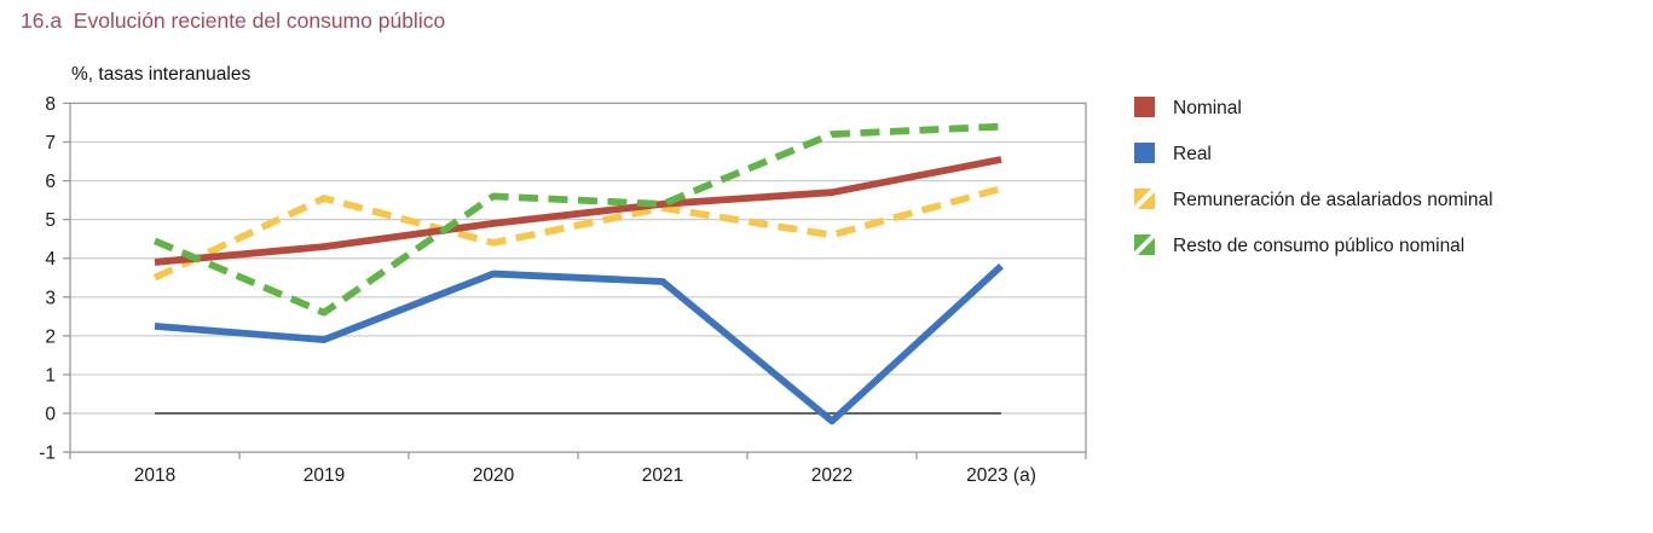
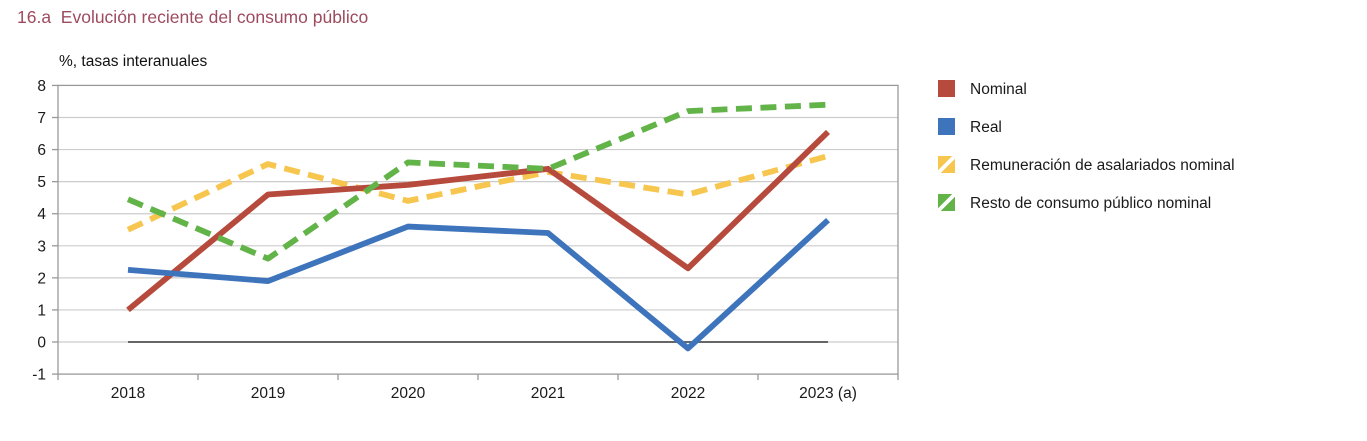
Nominal/2018: 3.9 -> 1.0
Nominal/2019: 4.3 -> 4.6
Nominal/2022: 5.7 -> 2.3
